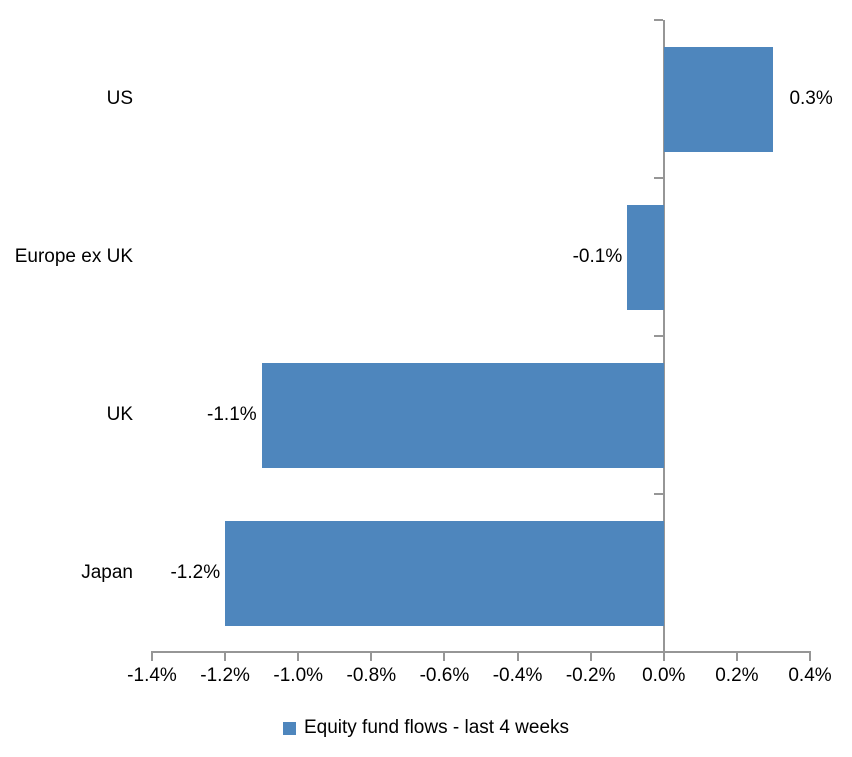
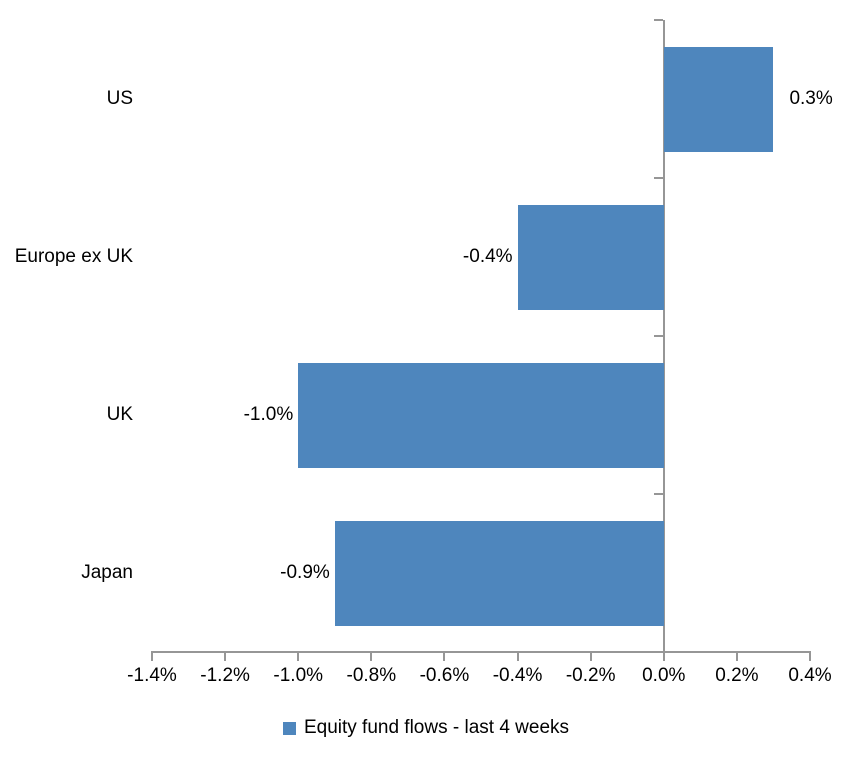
Europe ex UK: -0.1% -> -0.4%
UK: -1.1% -> -1.0%
Japan: -1.2% -> -0.9%
